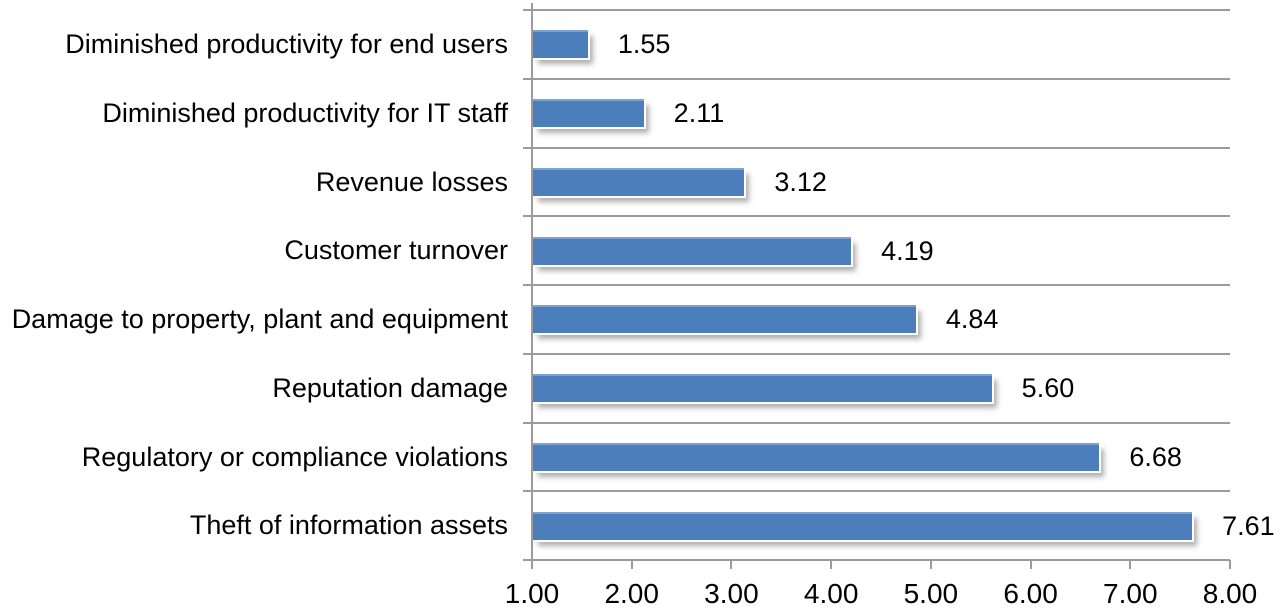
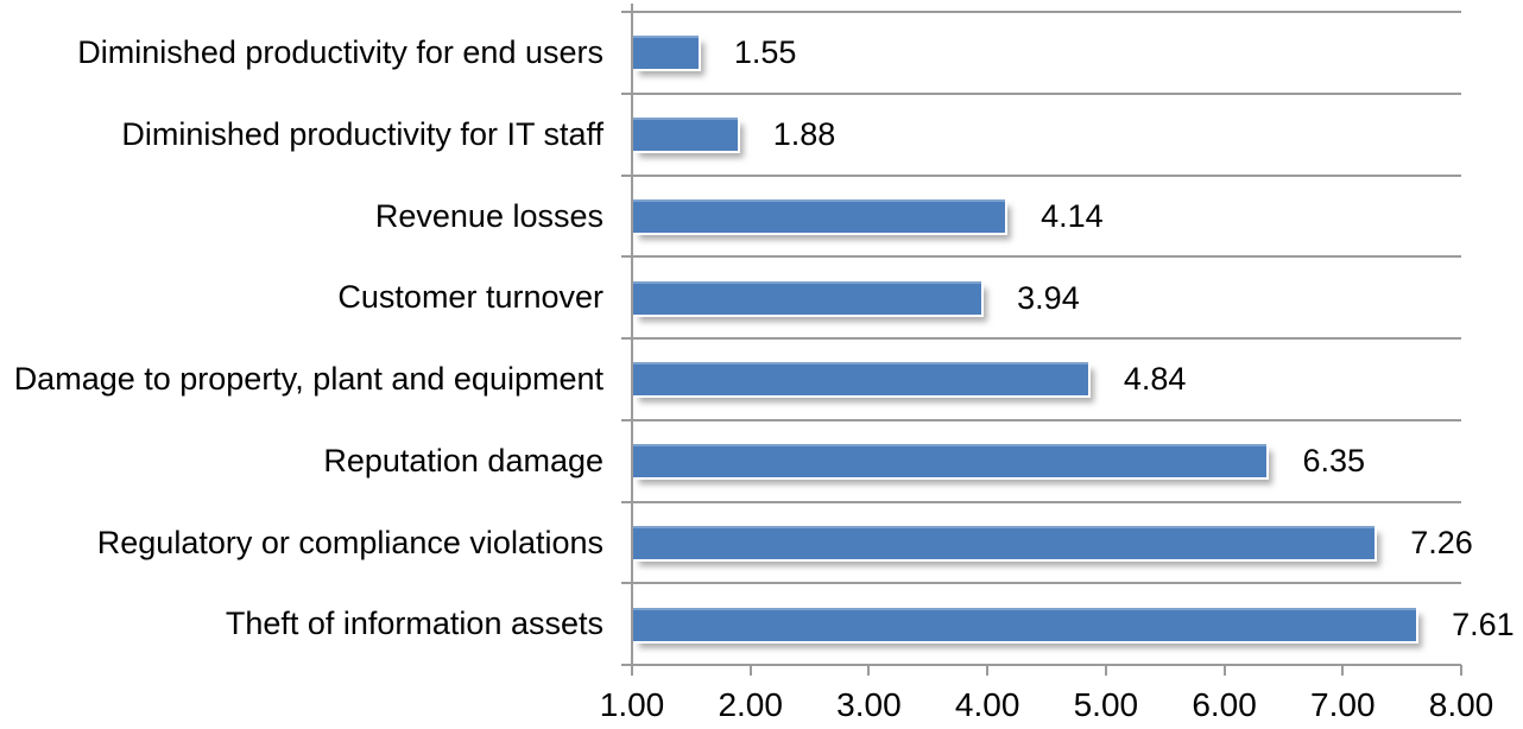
Diminished productivity for IT staff: 2.11 -> 1.88
Revenue losses: 3.12 -> 4.14
Customer turnover: 4.19 -> 3.94
Reputation damage: 5.60 -> 6.35
Regulatory or compliance violations: 6.68 -> 7.26
